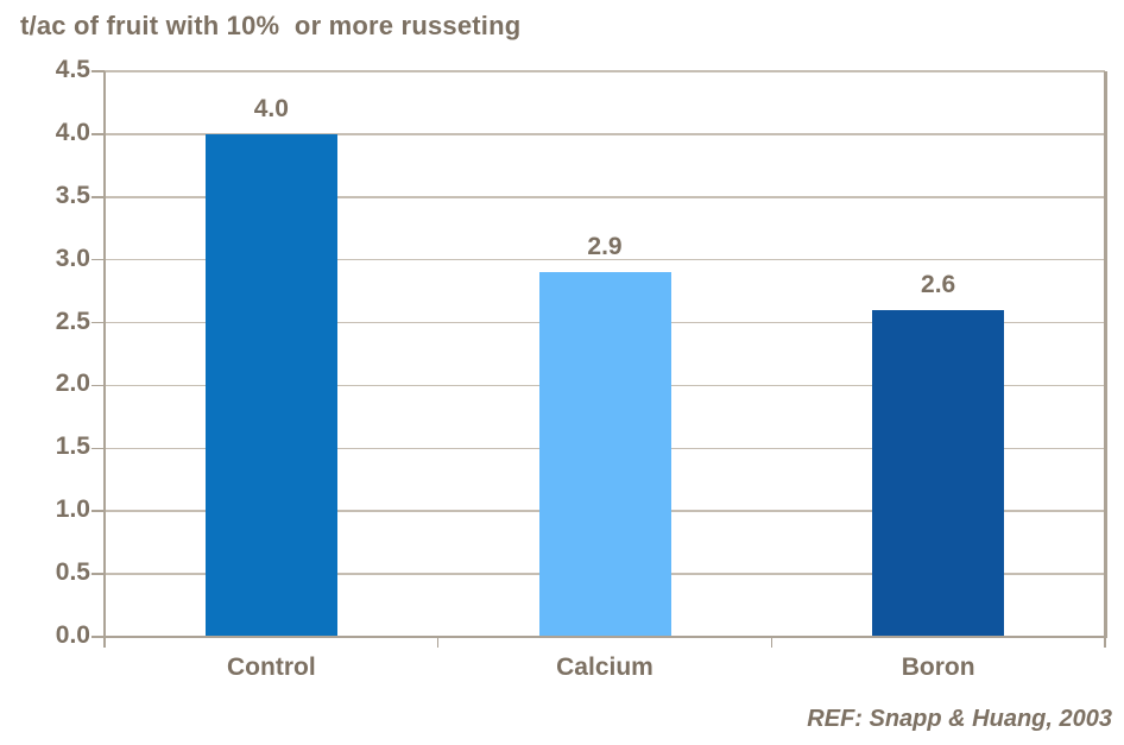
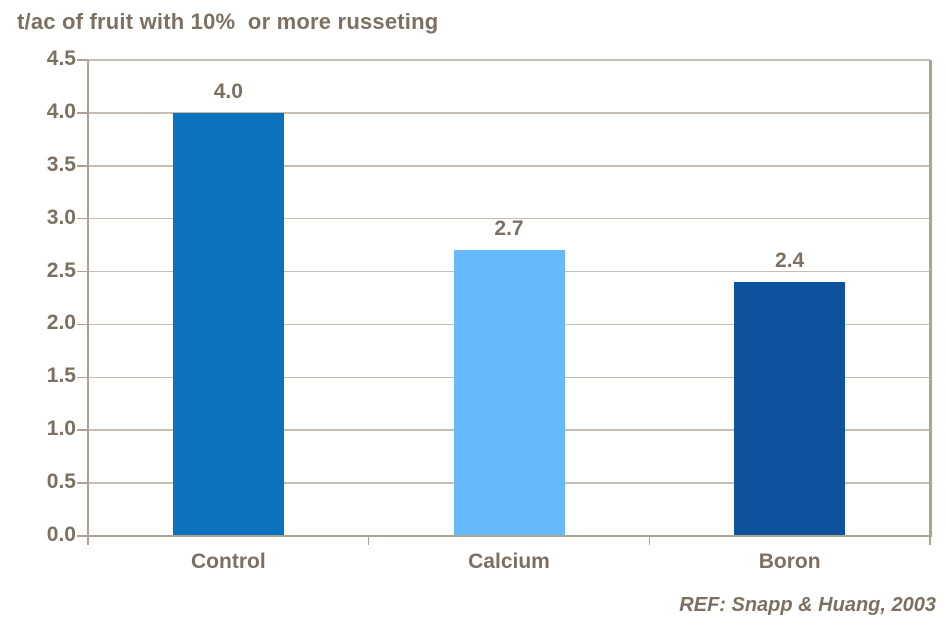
Calcium: 2.9 -> 2.7
Boron: 2.6 -> 2.4
